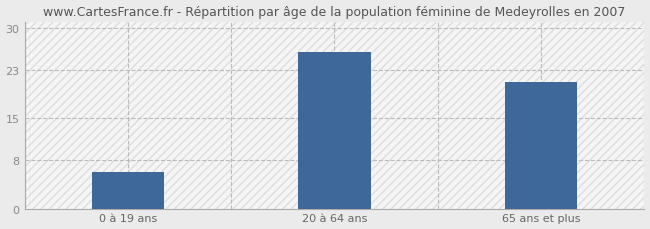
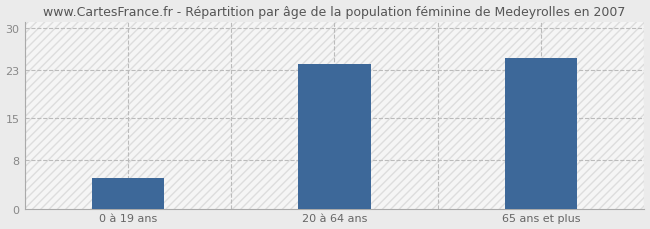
0 à 19 ans: 6 -> 5
20 à 64 ans: 26 -> 24
65 ans et plus: 21 -> 25
